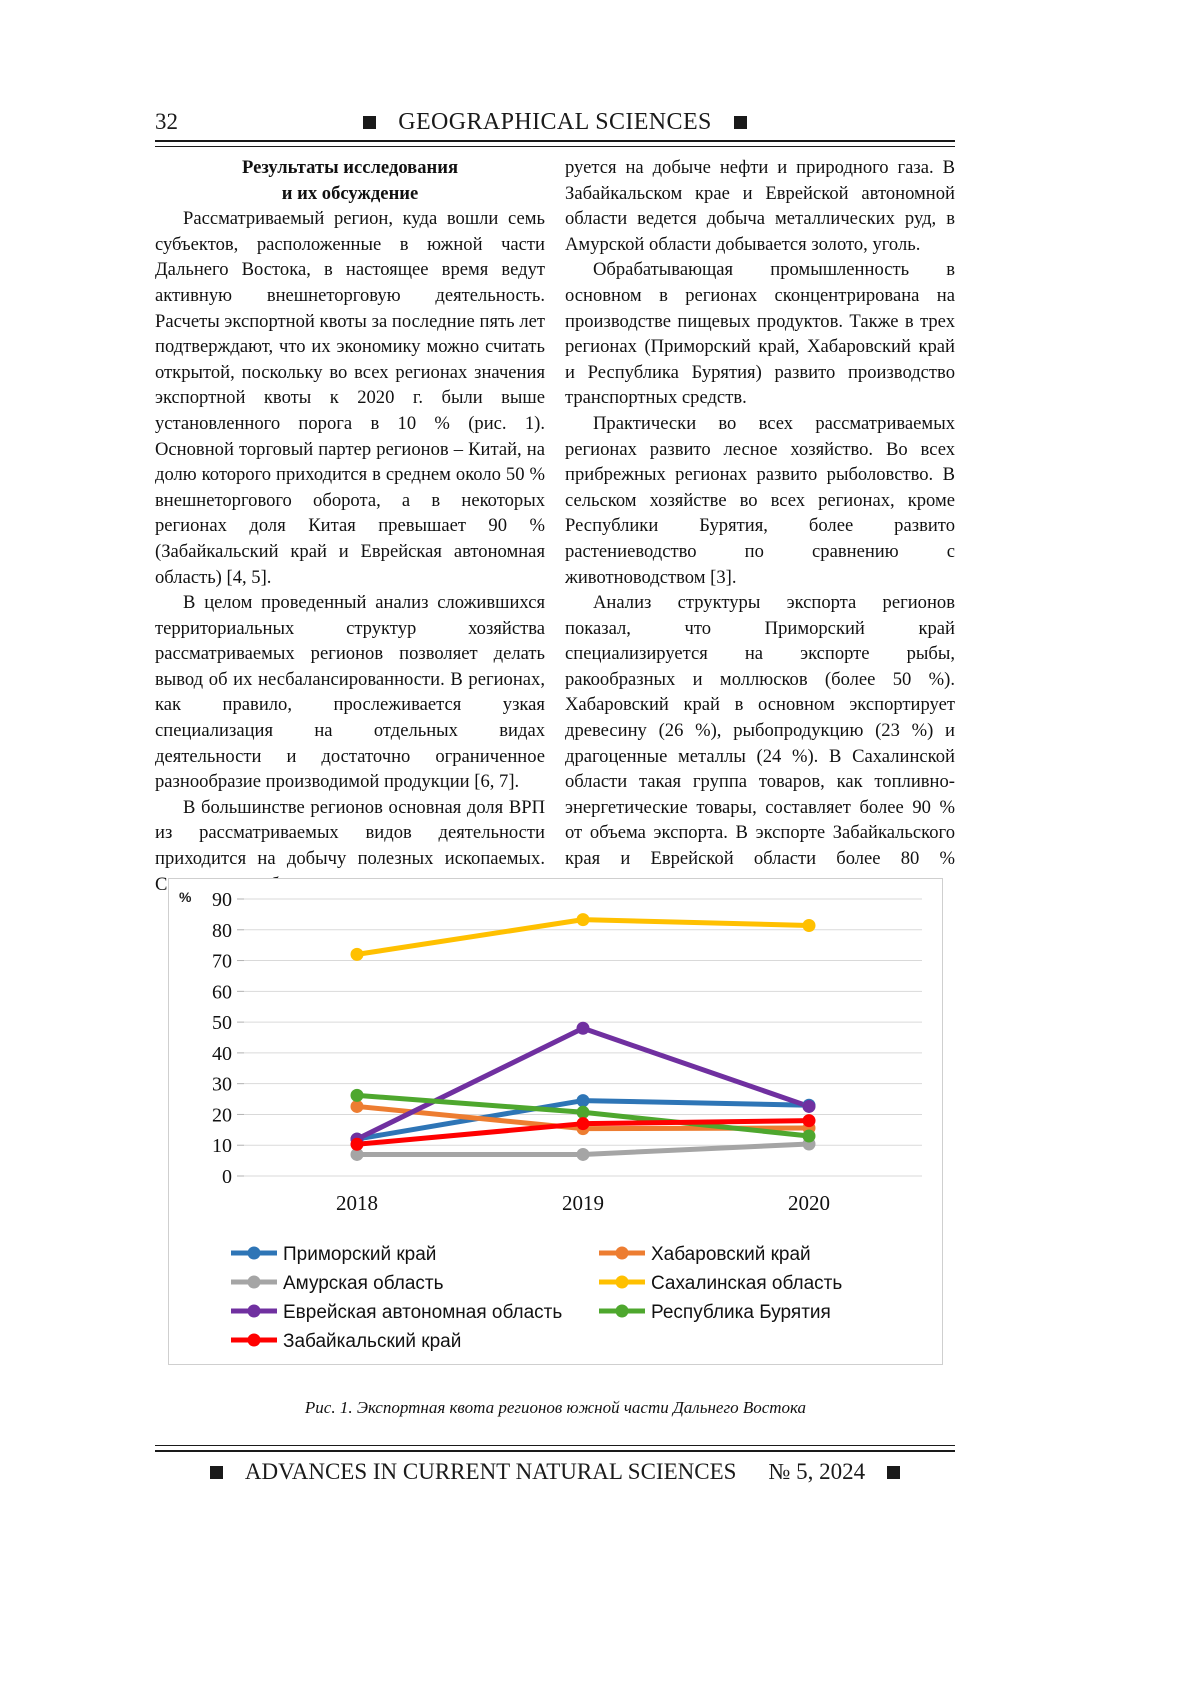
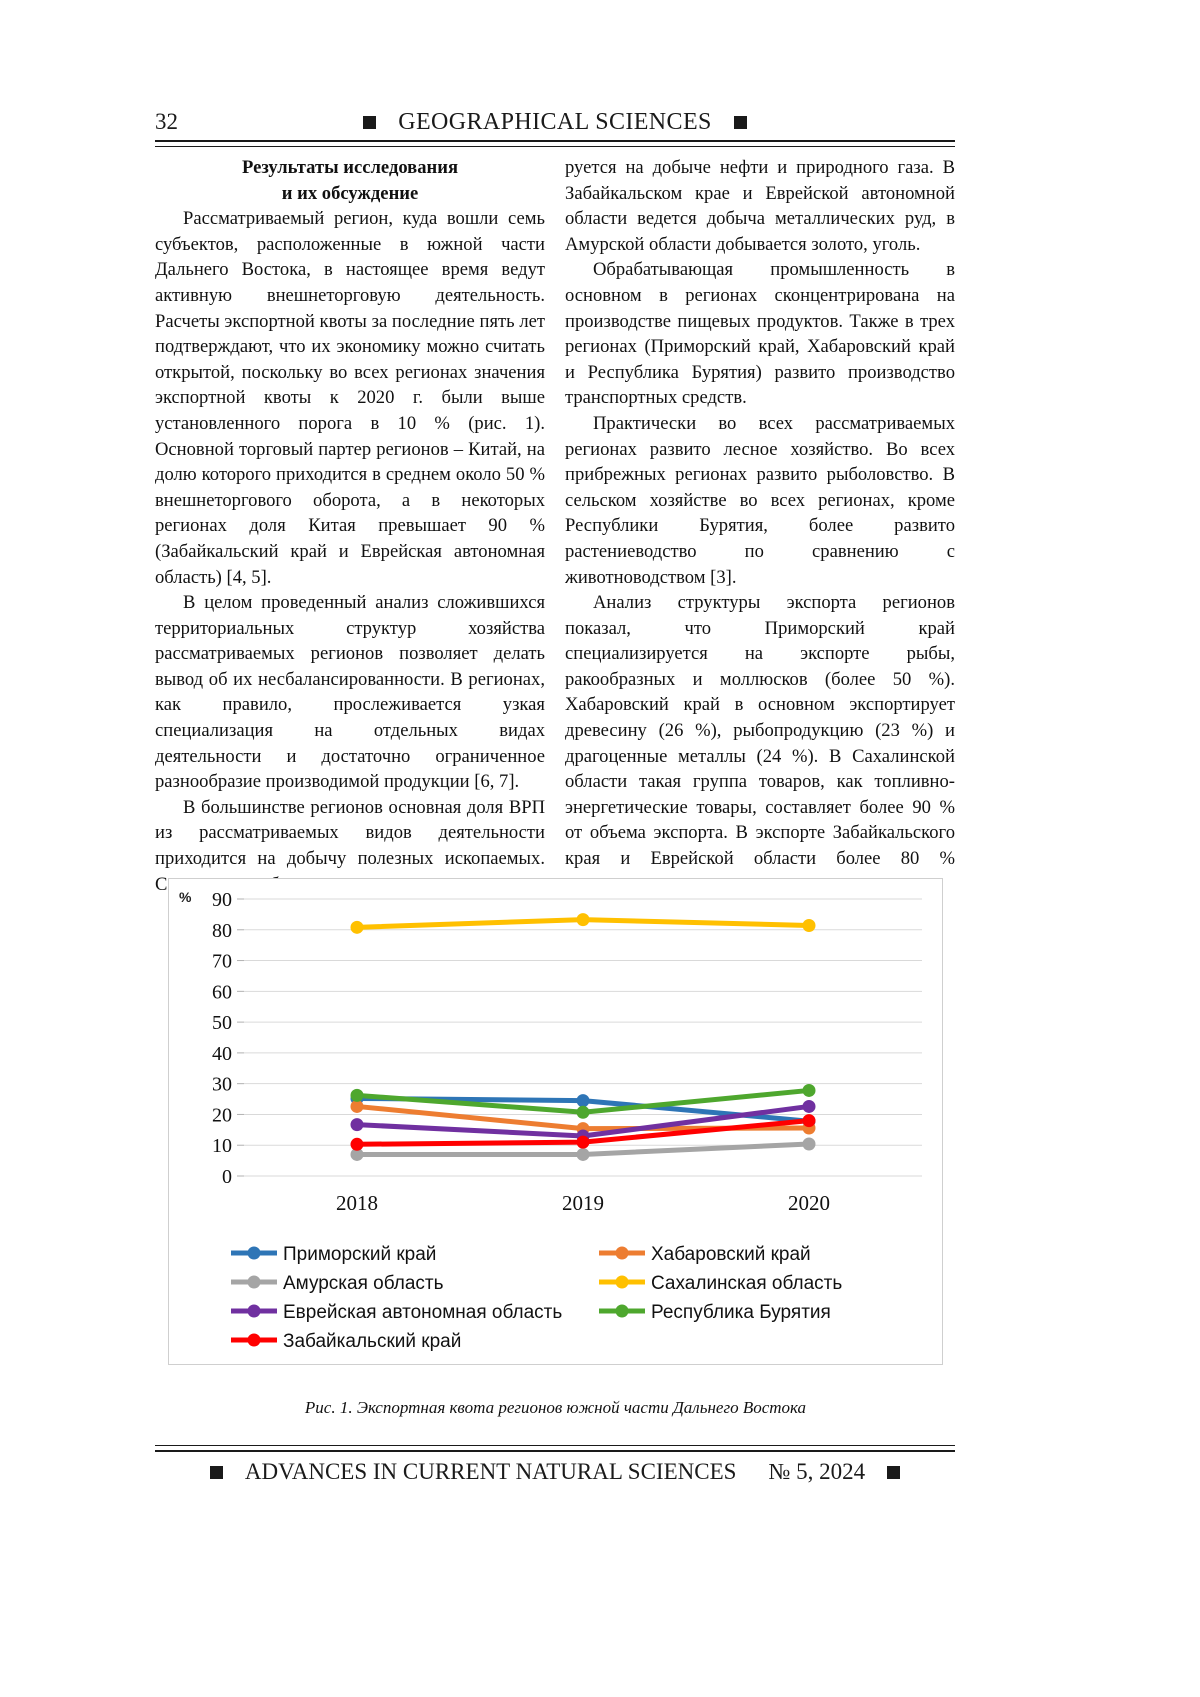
Приморский край/2018: 12 -> 25
Сахалинская область/2018: 72 -> 81
Еврейская автономная область/2018: 12 -> 17
Еврейская автономная область/2019: 48 -> 13
Забайкальский край/2019: 17 -> 11
Приморский край/2020: 23 -> 18
Республика Бурятия/2020: 13 -> 28
